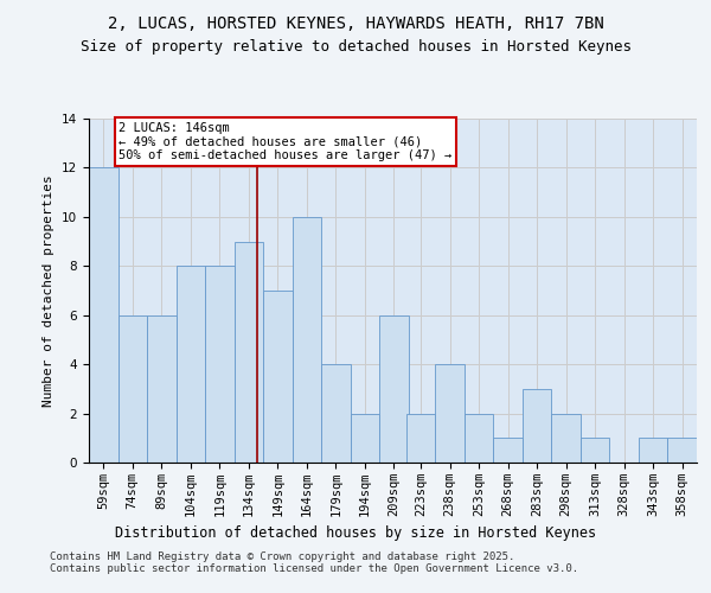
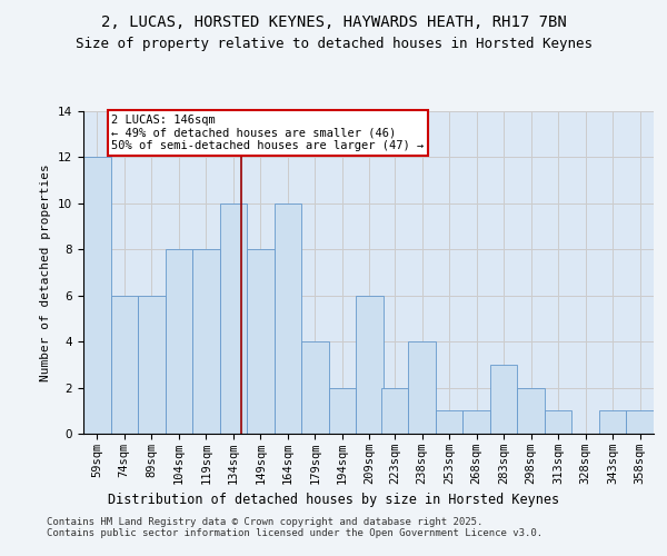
134sqm: 9 -> 10
149sqm: 7 -> 8
253sqm: 2 -> 1
